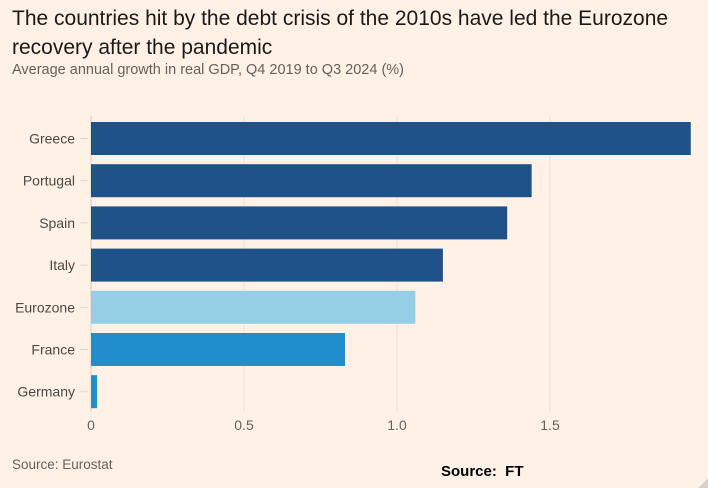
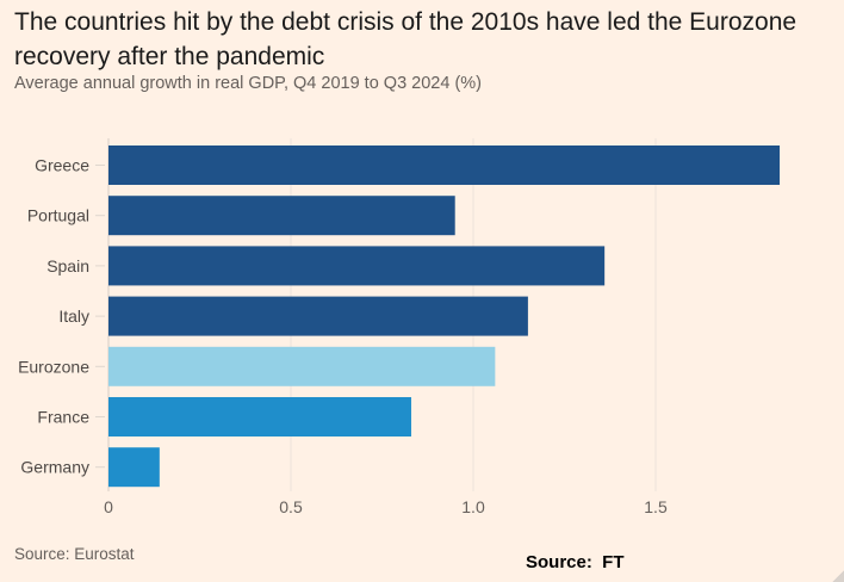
Greece: 1.96 -> 1.84
Portugal: 1.44 -> 0.95
Germany: 0.02 -> 0.14
